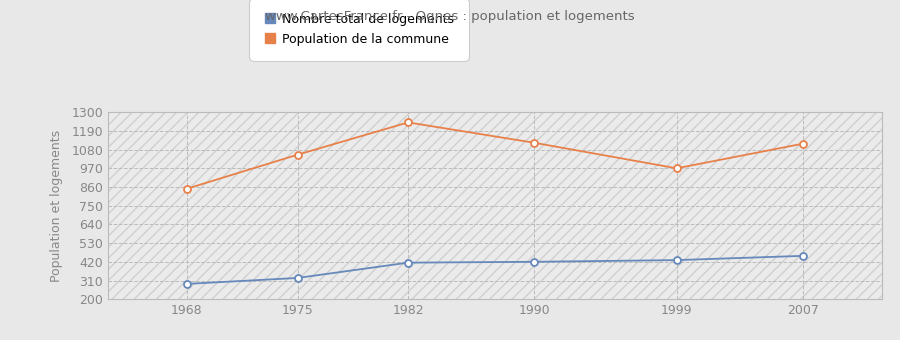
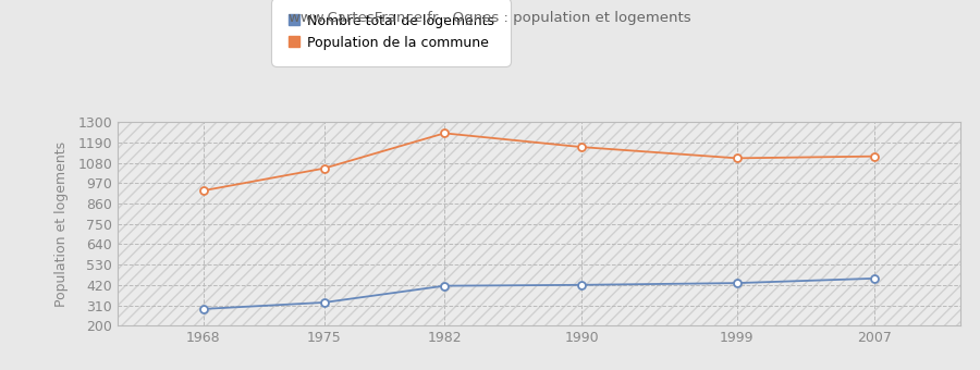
Population de la commune/1968: 850 -> 930
Population de la commune/1990: 1120 -> 1160
Population de la commune/1999: 970 -> 1100
